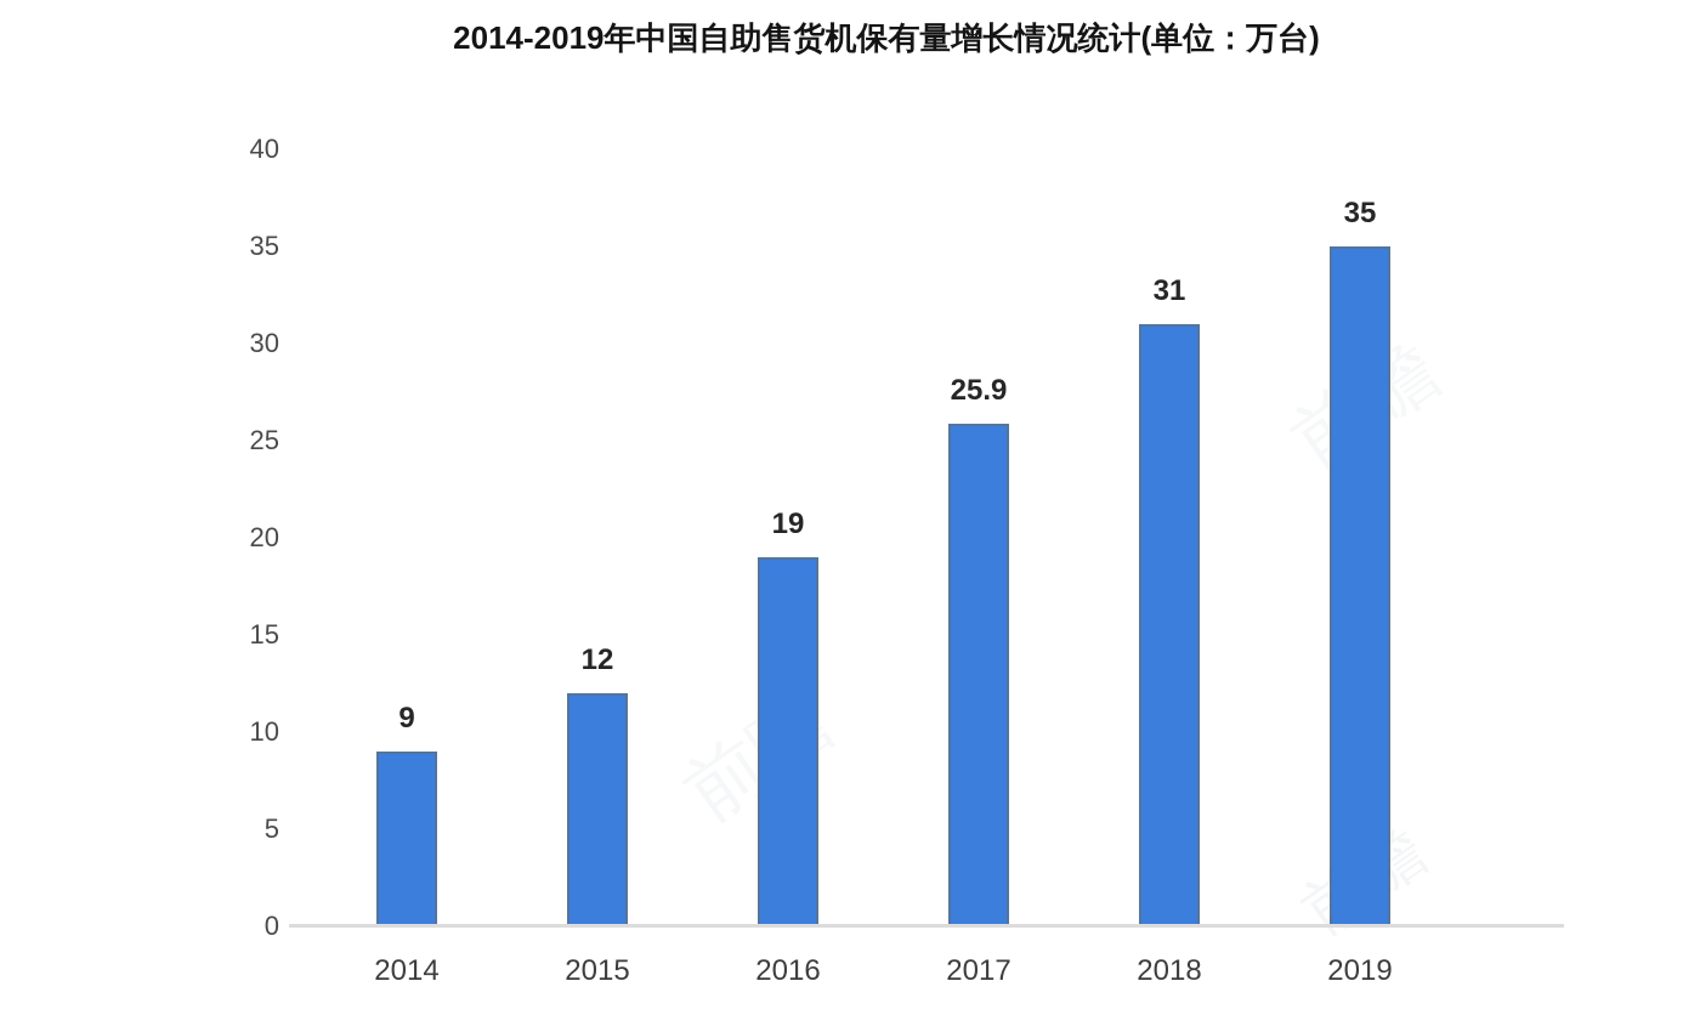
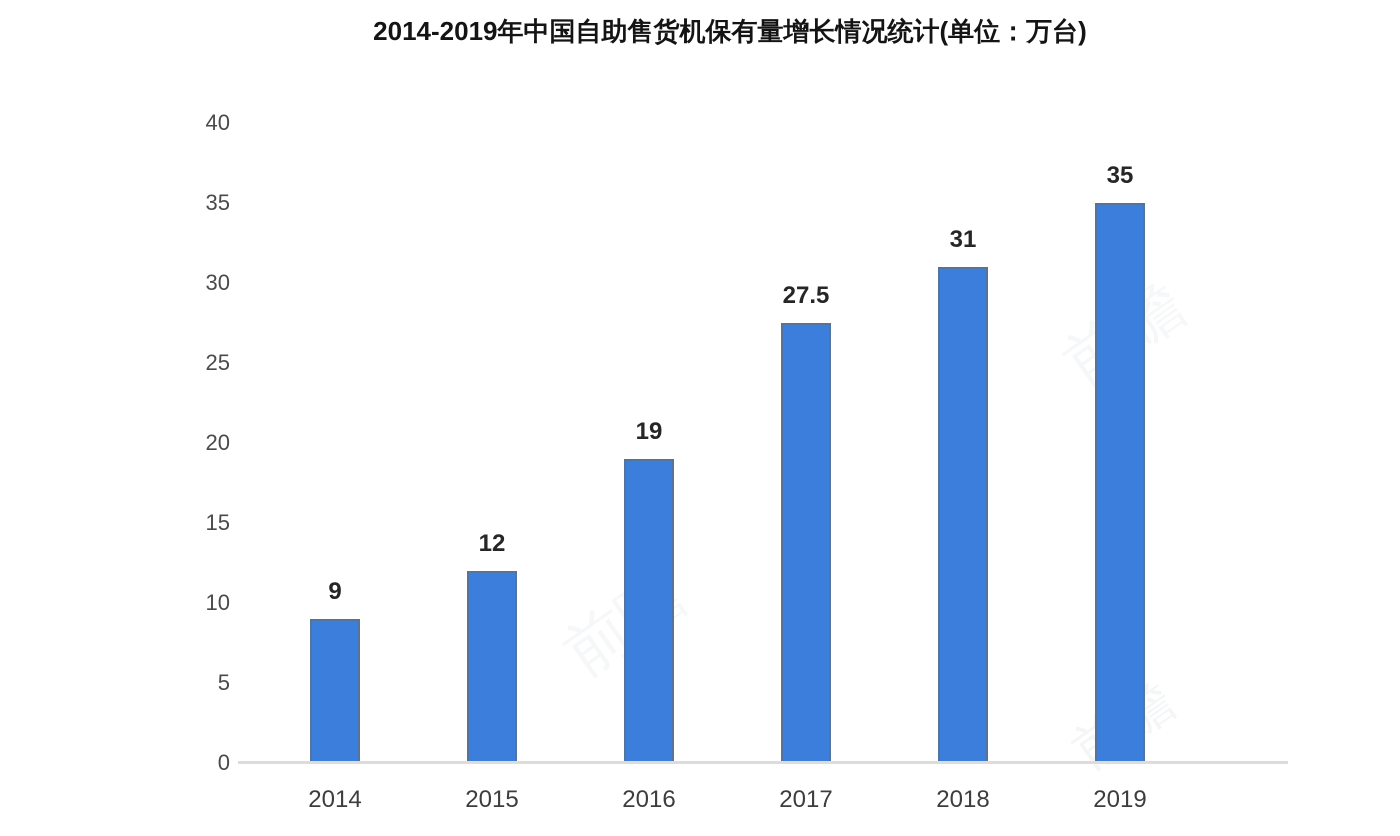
2017: 25.9 -> 27.5
